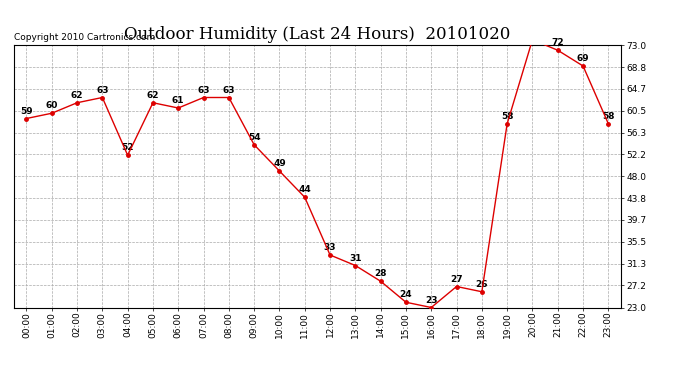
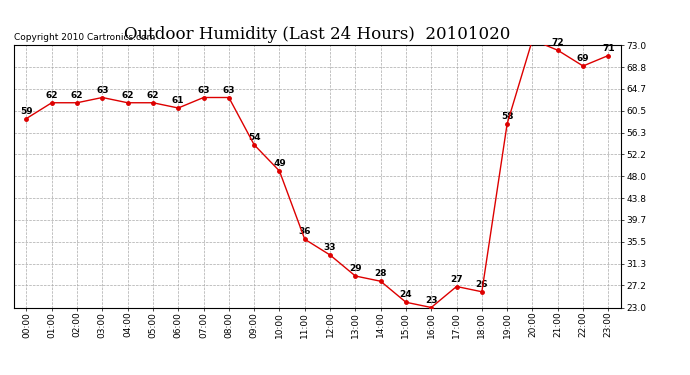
01:00: 60 -> 62
04:00: 52 -> 62
11:00: 44 -> 36
13:00: 31 -> 29
23:00: 58 -> 71
